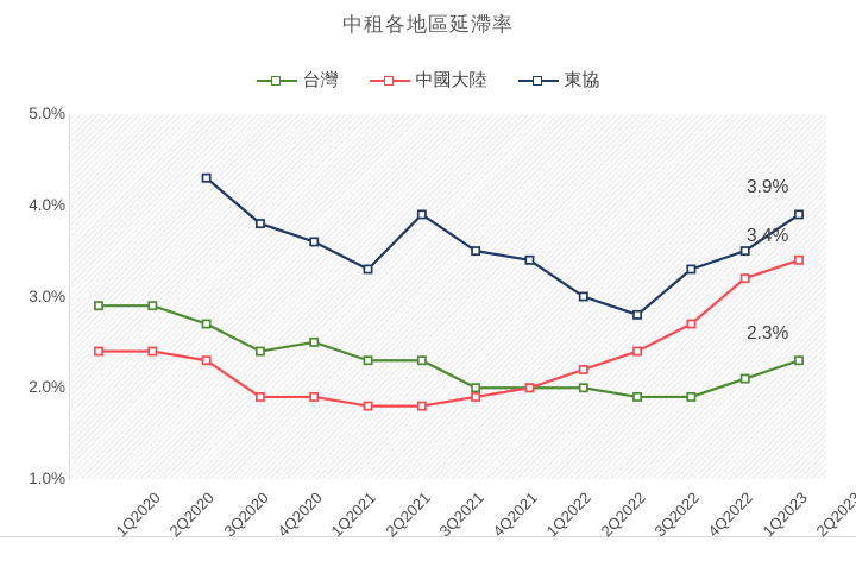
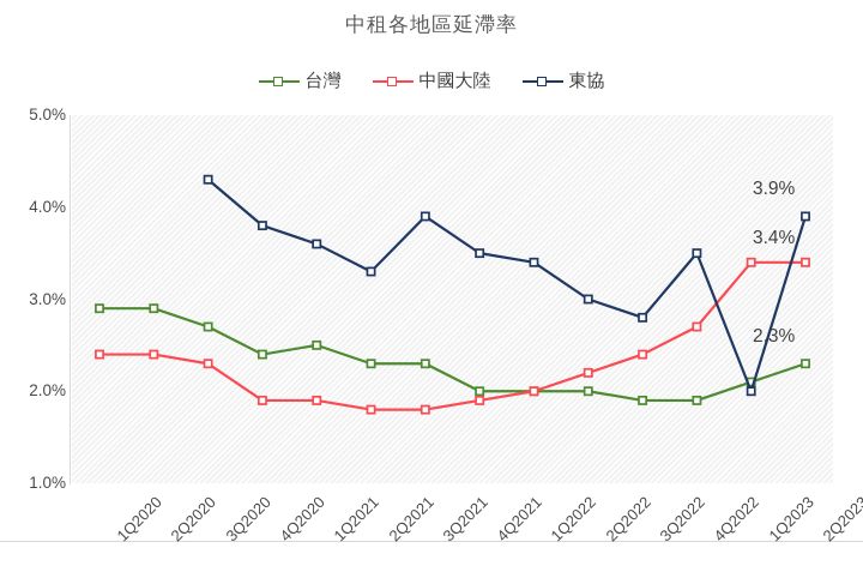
東協/4Q2022: 3.3% -> 3.5%
中國大陸/1Q2023: 3.2% -> 3.4%
東協/1Q2023: 3.5% -> 2.0%
